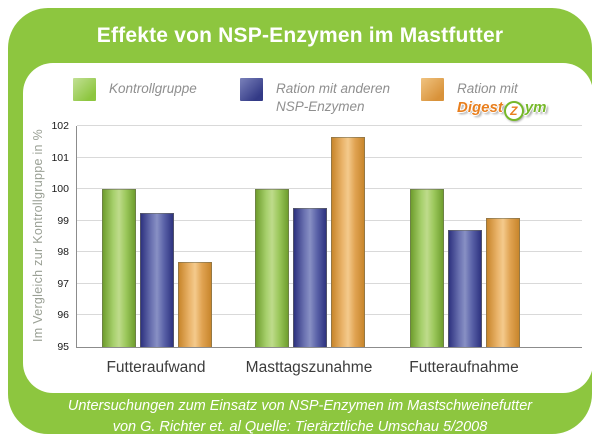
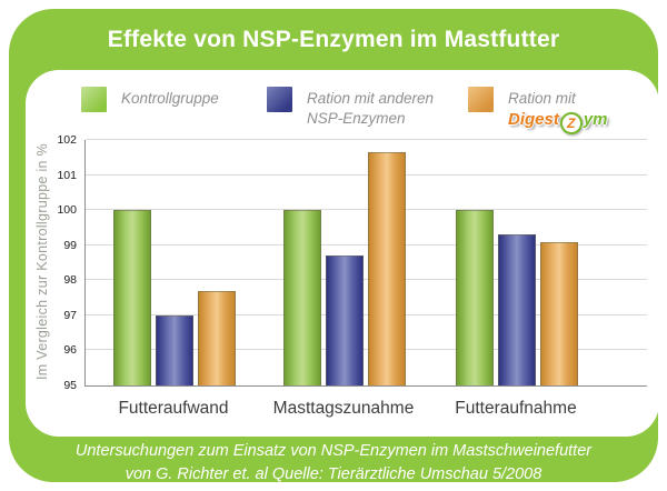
Ration mit anderen NSP-Enzymen/Futteraufwand: 99.2 -> 97.0
Ration mit anderen NSP-Enzymen/Masttagszunahme: 99.4 -> 98.7
Ration mit anderen NSP-Enzymen/Futteraufnahme: 98.7 -> 99.3
